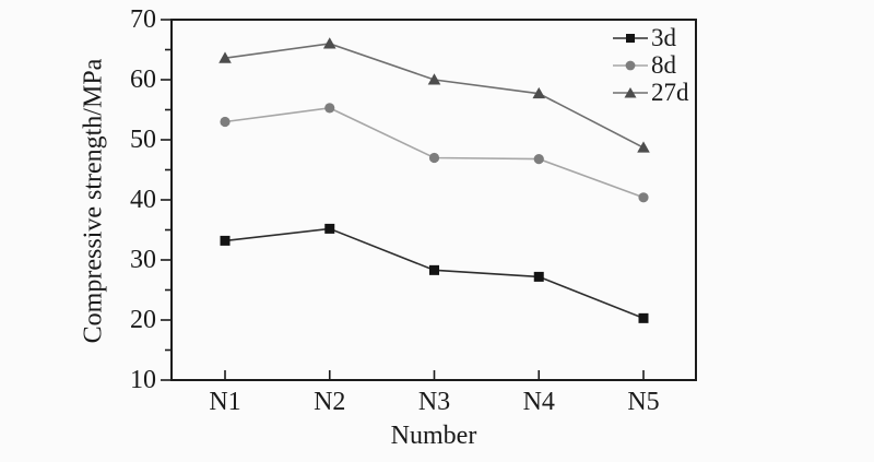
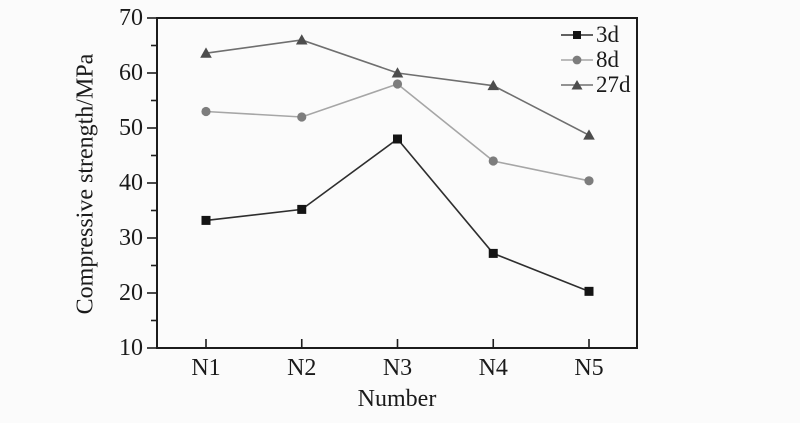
8d/N2: 55 -> 52
3d/N3: 28 -> 48
8d/N3: 47 -> 58
8d/N4: 47 -> 44
